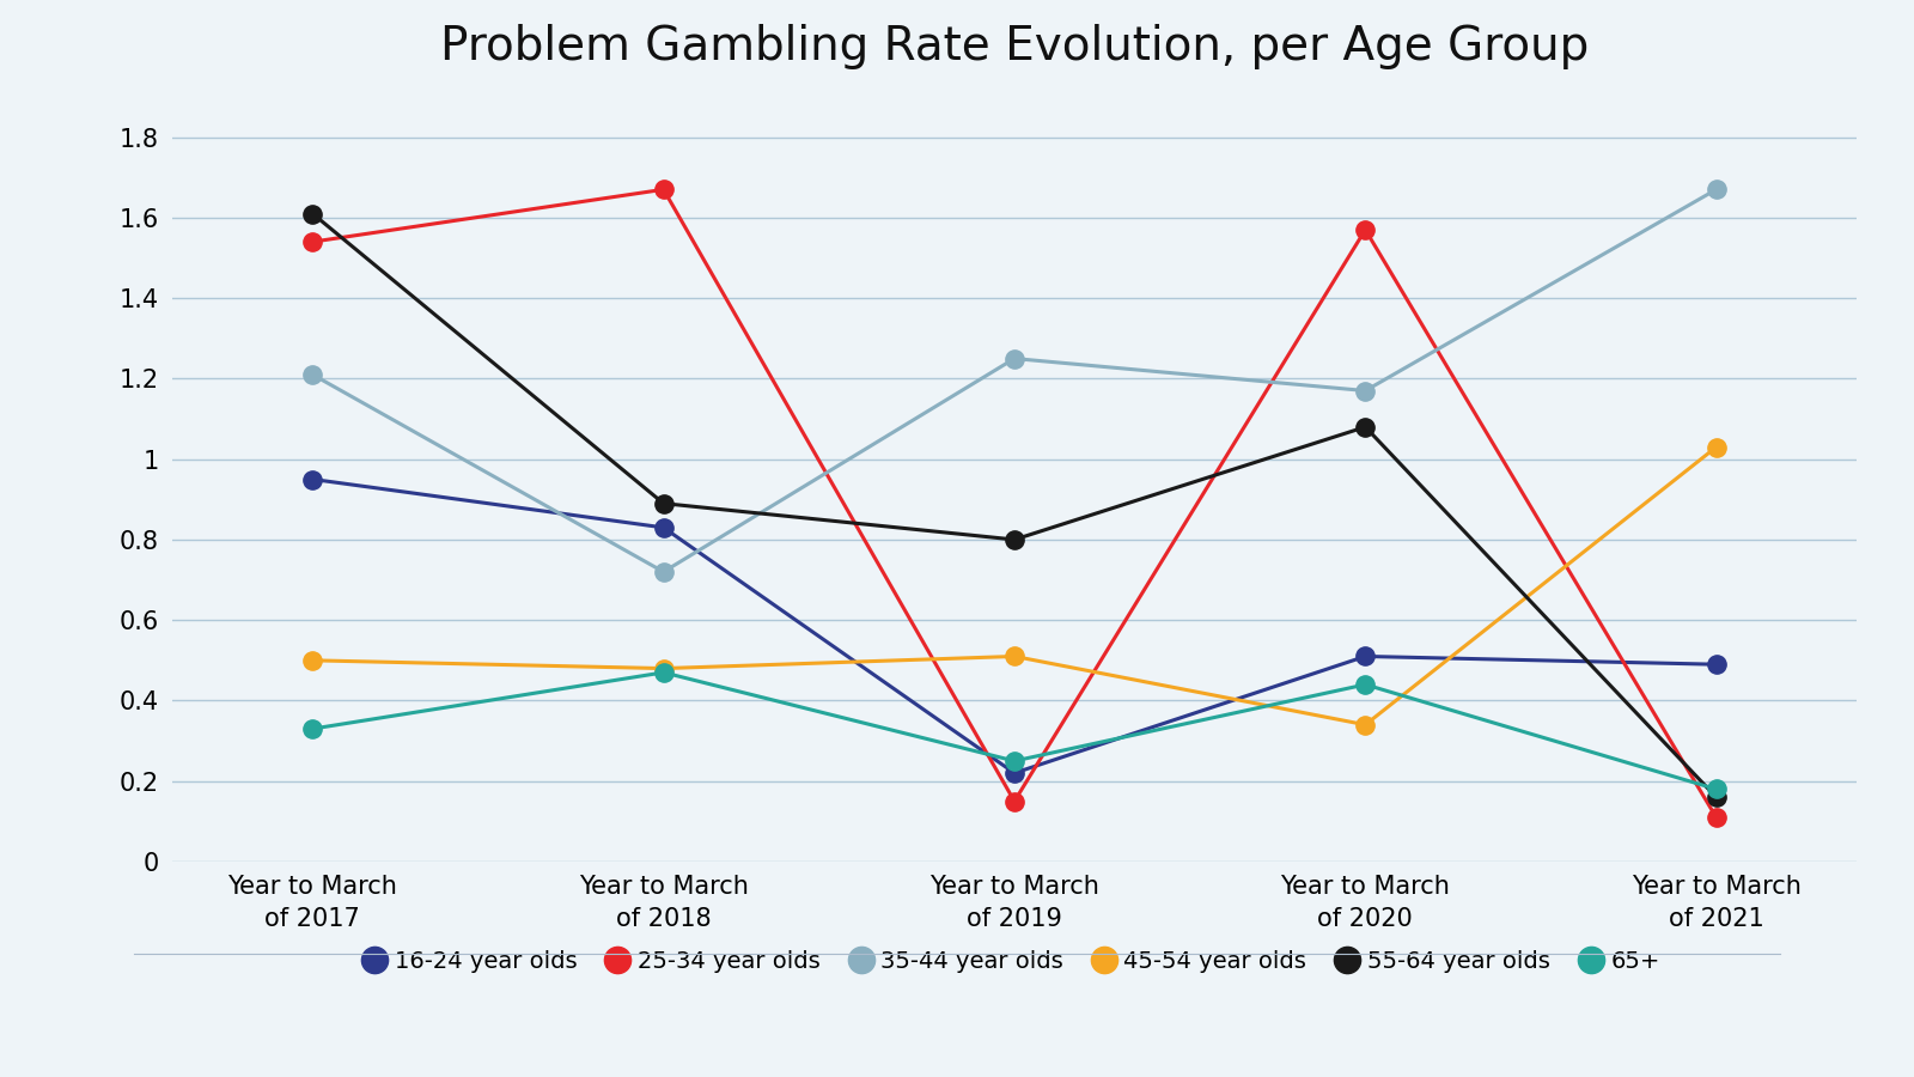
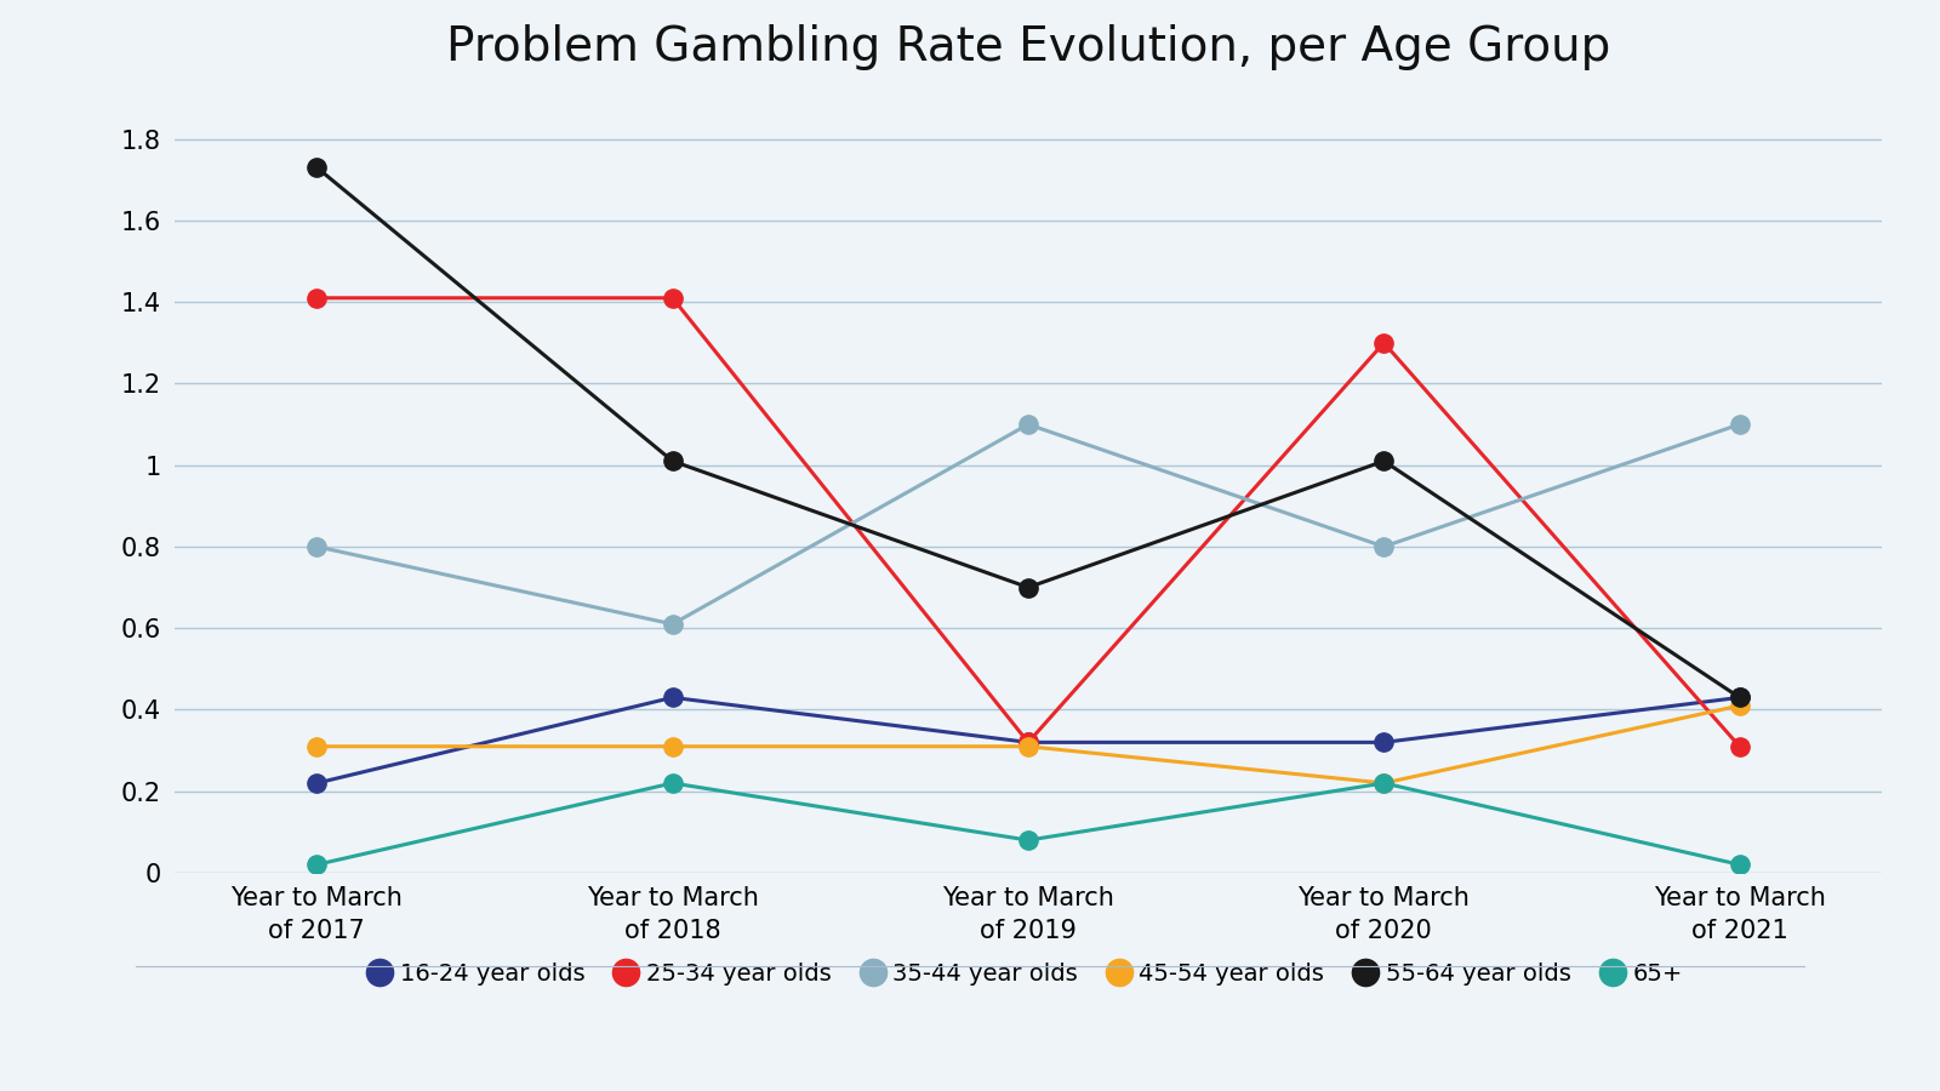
16-24 year olds/Year to March of 2017: 0.95 -> 0.22
25-34 year olds/Year to March of 2017: 1.54 -> 1.41
35-44 year olds/Year to March of 2017: 1.21 -> 0.80
45-54 year olds/Year to March of 2017: 0.50 -> 0.31
55-64 year olds/Year to March of 2017: 1.61 -> 1.73
65+/Year to March of 2017: 0.33 -> 0.02
16-24 year olds/Year to March of 2018: 0.83 -> 0.43
25-34 year olds/Year to March of 2018: 1.67 -> 1.41
35-44 year olds/Year to March of 2018: 0.72 -> 0.61
45-54 year olds/Year to March of 2018: 0.48 -> 0.31
55-64 year olds/Year to March of 2018: 0.89 -> 1.01
65+/Year to March of 2018: 0.47 -> 0.22
16-24 year olds/Year to March of 2019: 0.22 -> 0.32
25-34 year olds/Year to March of 2019: 0.15 -> 0.32
35-44 year olds/Year to March of 2019: 1.25 -> 1.10
45-54 year olds/Year to March of 2019: 0.51 -> 0.31
55-64 year olds/Year to March of 2019: 0.80 -> 0.70
65+/Year to March of 2019: 0.25 -> 0.08
16-24 year olds/Year to March of 2020: 0.51 -> 0.32
25-34 year olds/Year to March of 2020: 1.57 -> 1.30
35-44 year olds/Year to March of 2020: 1.17 -> 0.80
45-54 year olds/Year to March of 2020: 0.34 -> 0.22
55-64 year olds/Year to March of 2020: 1.08 -> 1.01
65+/Year to March of 2020: 0.44 -> 0.22
16-24 year olds/Year to March of 2021: 0.49 -> 0.43
25-34 year olds/Year to March of 2021: 0.11 -> 0.31
35-44 year olds/Year to March of 2021: 1.67 -> 1.10
45-54 year olds/Year to March of 2021: 1.03 -> 0.41
55-64 year olds/Year to March of 2021: 0.16 -> 0.43
65+/Year to March of 2021: 0.18 -> 0.02
